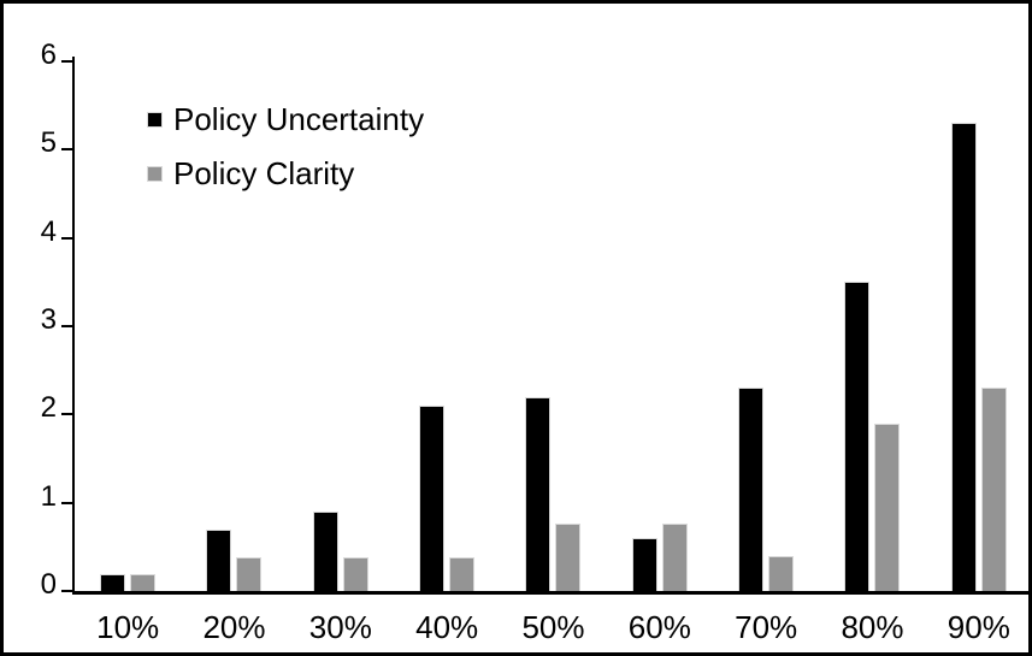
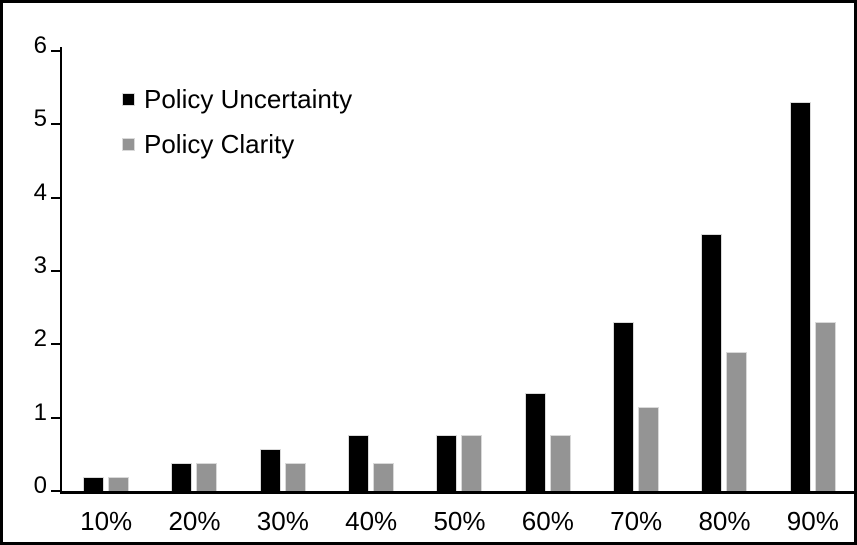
Policy Uncertainty/20%: 0.7 -> 0.4
Policy Uncertainty/30%: 0.9 -> 0.6
Policy Uncertainty/40%: 2.1 -> 0.8
Policy Uncertainty/50%: 2.2 -> 0.8
Policy Uncertainty/60%: 0.6 -> 1.3
Policy Clarity/70%: 0.4 -> 1.1
